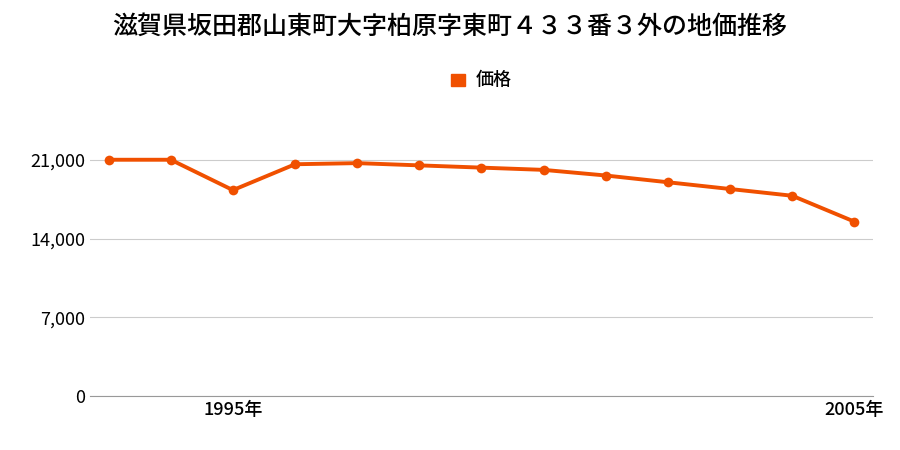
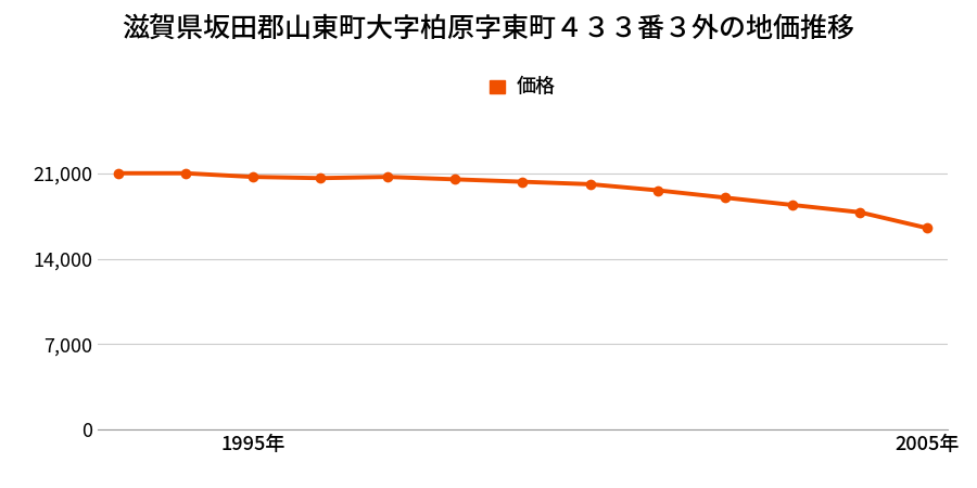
1995年: 18,300 -> 20,700
2005年: 15,500 -> 16,500
